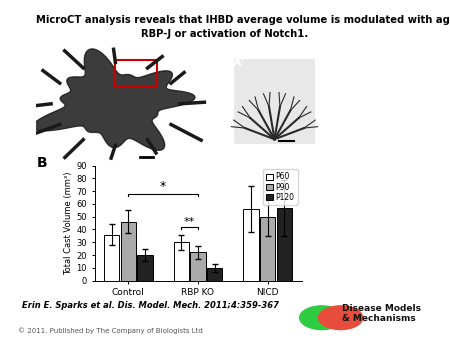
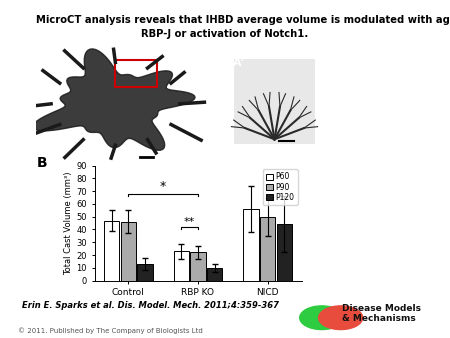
P60/Control: 36 -> 47
P120/Control: 20 -> 13
P60/RBP KO: 30 -> 23
P120/NICD: 57 -> 44
